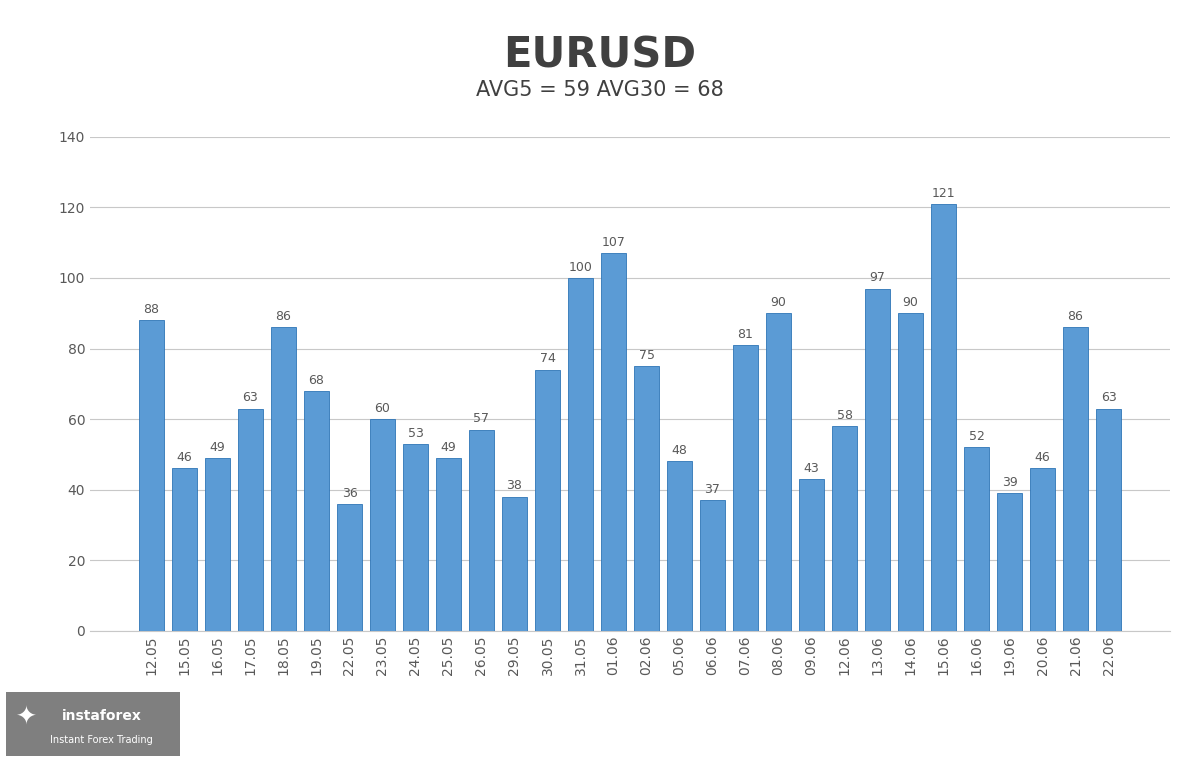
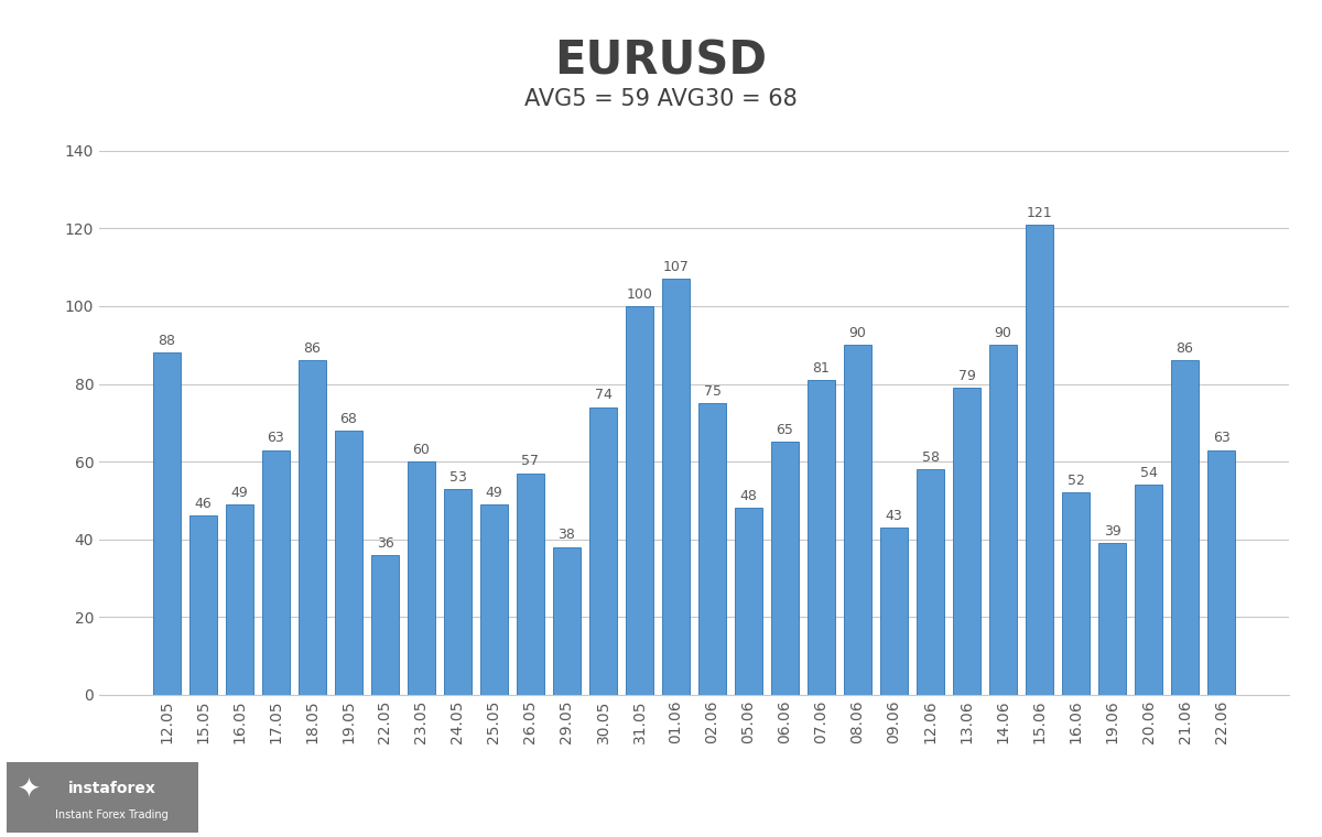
06.06: 37 -> 65
13.06: 97 -> 79
20.06: 46 -> 54
